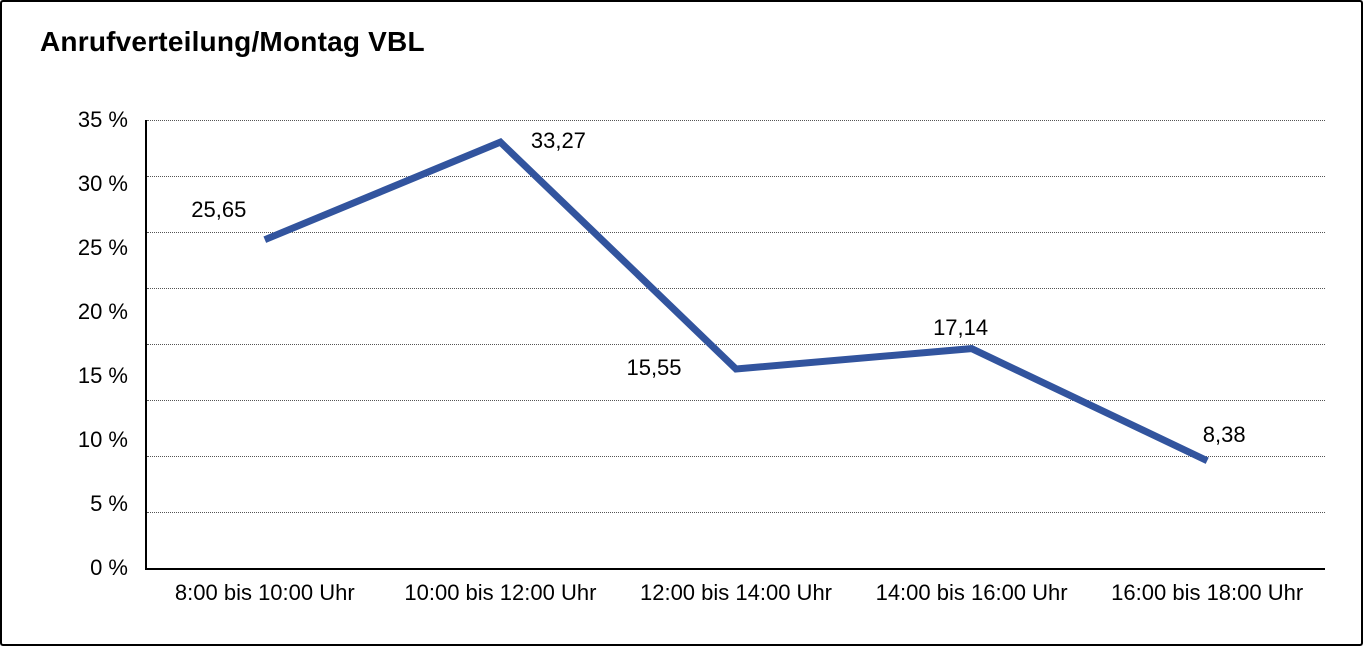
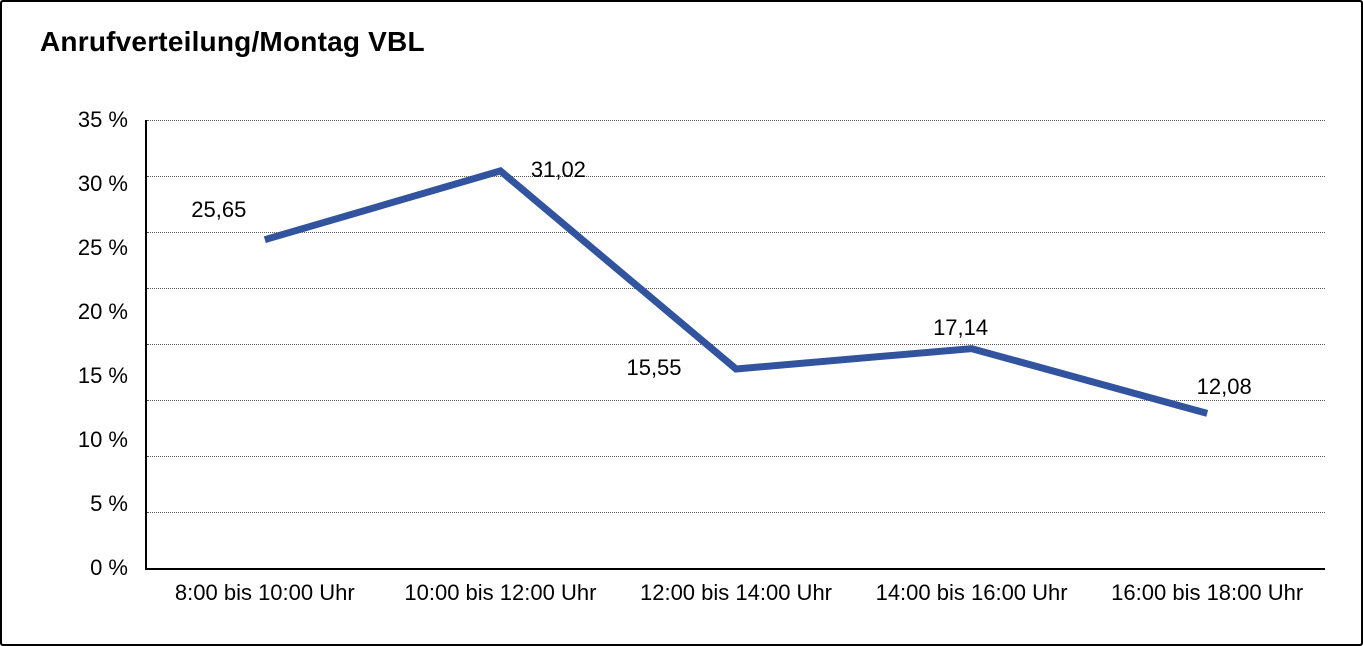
10:00 bis 12:00 Uhr: 33,27 -> 31,02
16:00 bis 18:00 Uhr: 8,38 -> 12,08
